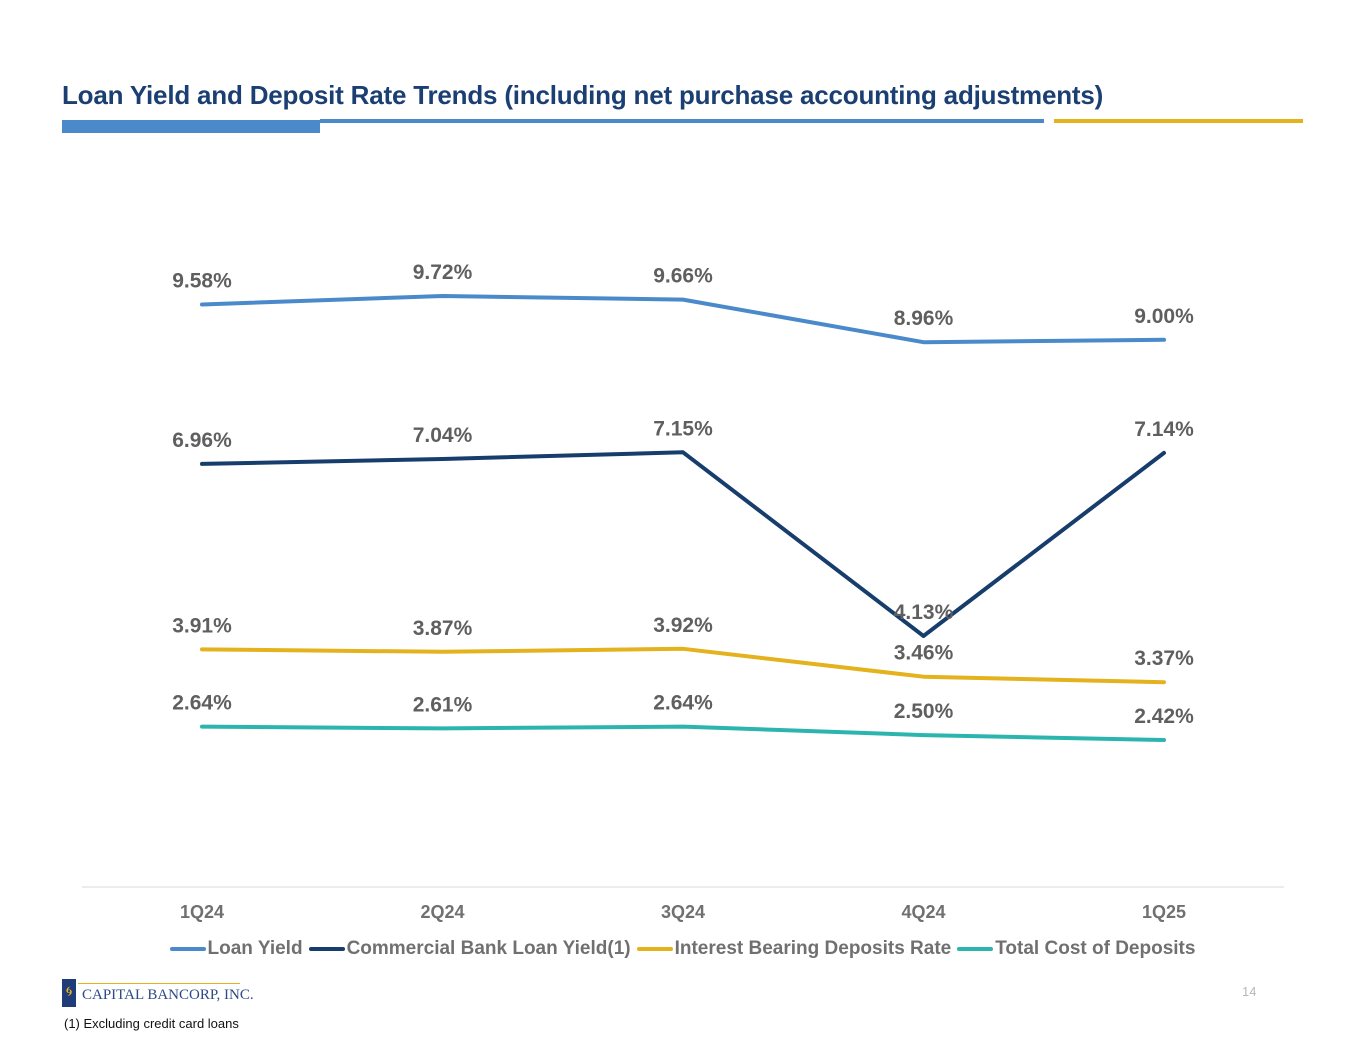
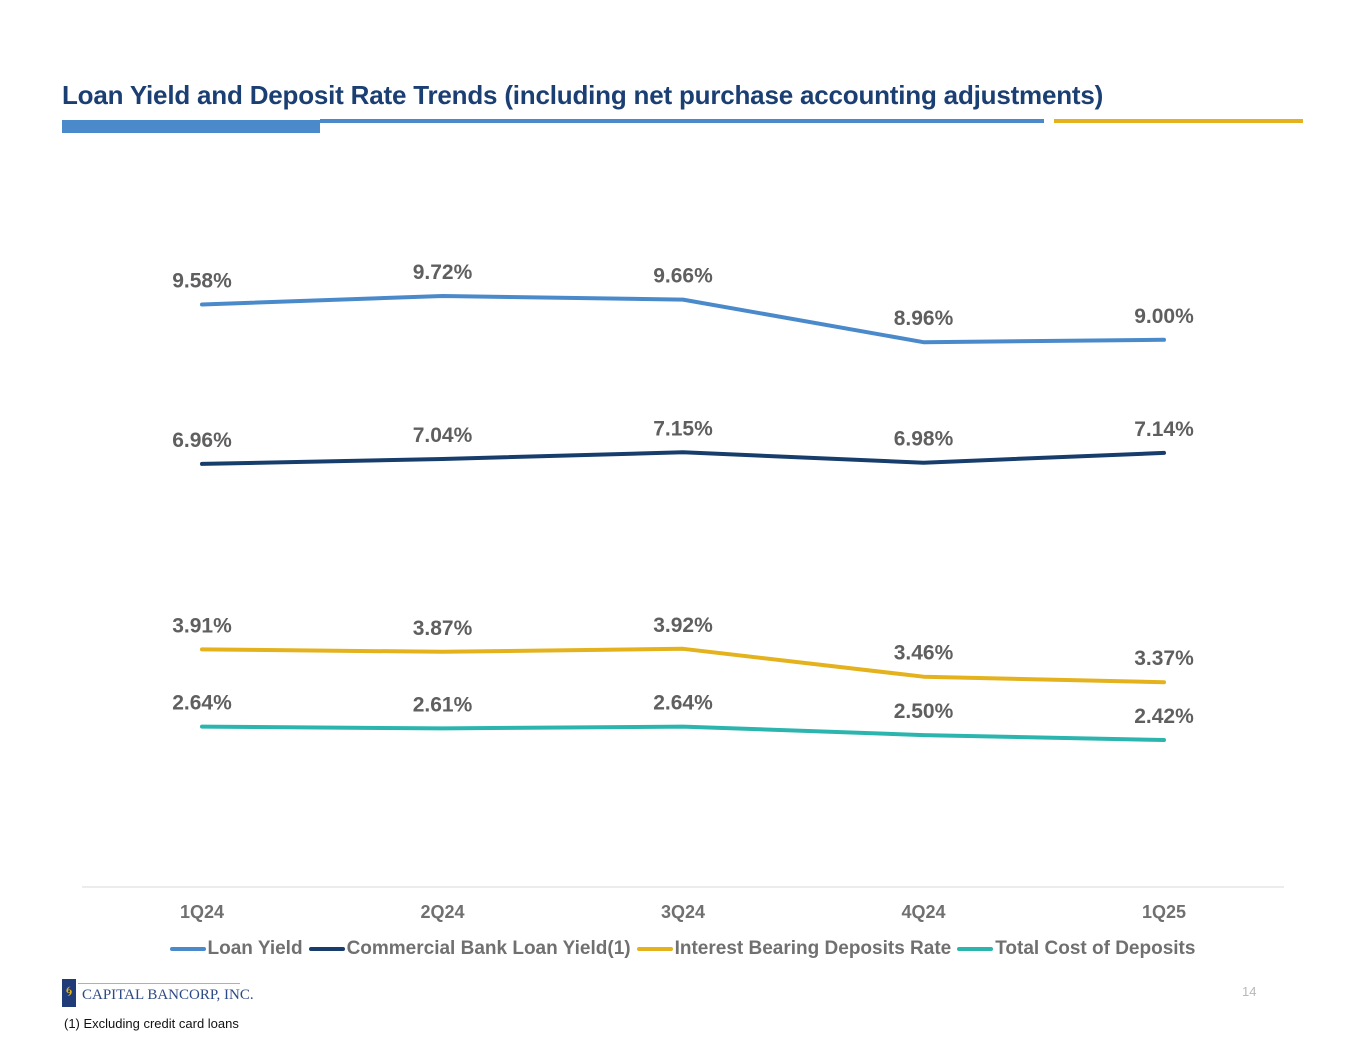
Commercial Bank Loan Yield(1)/4Q24: 4.13% -> 6.98%
